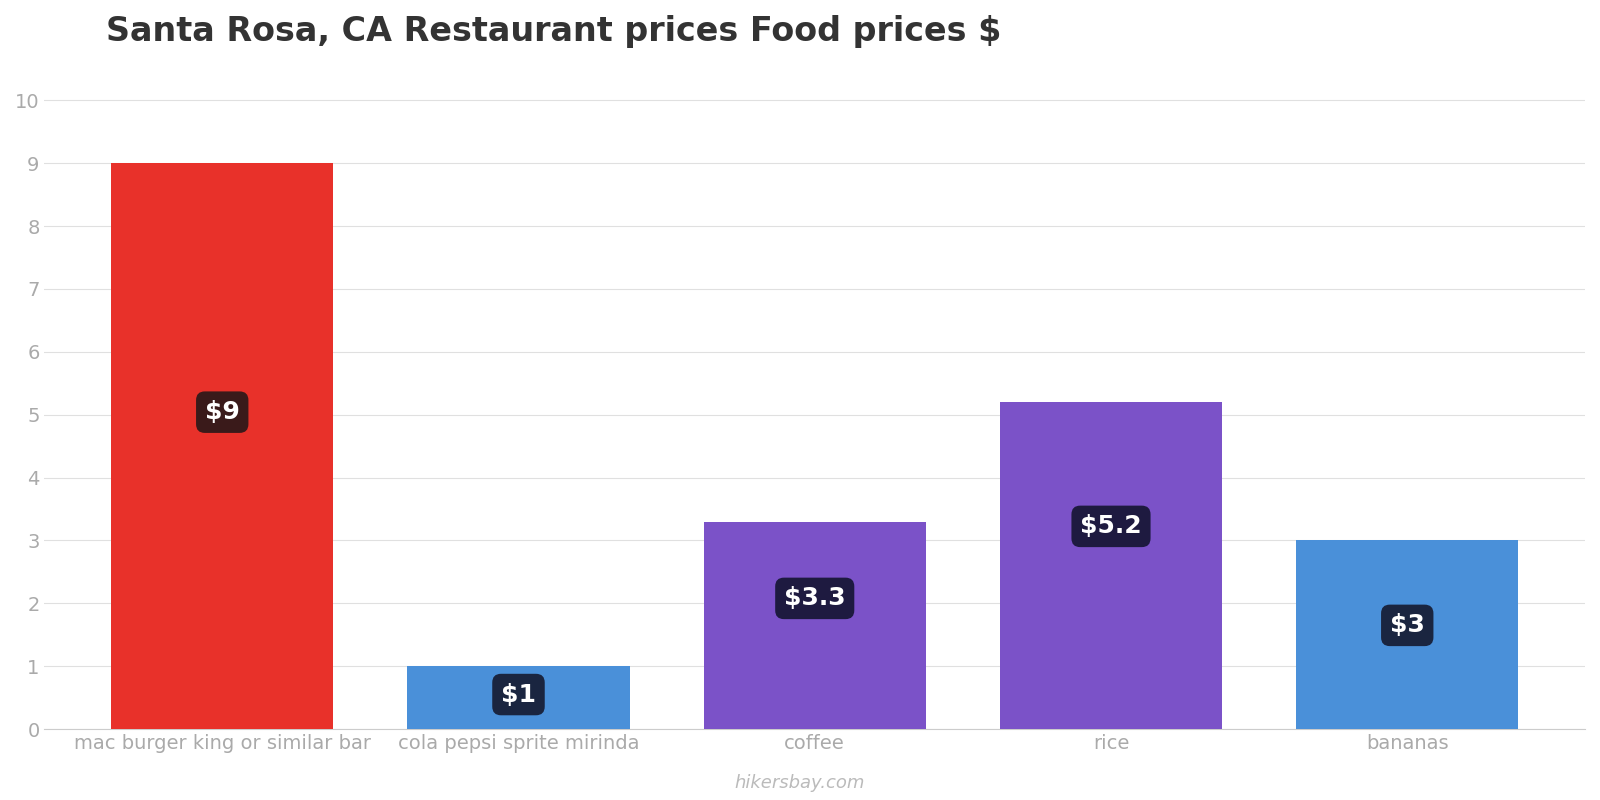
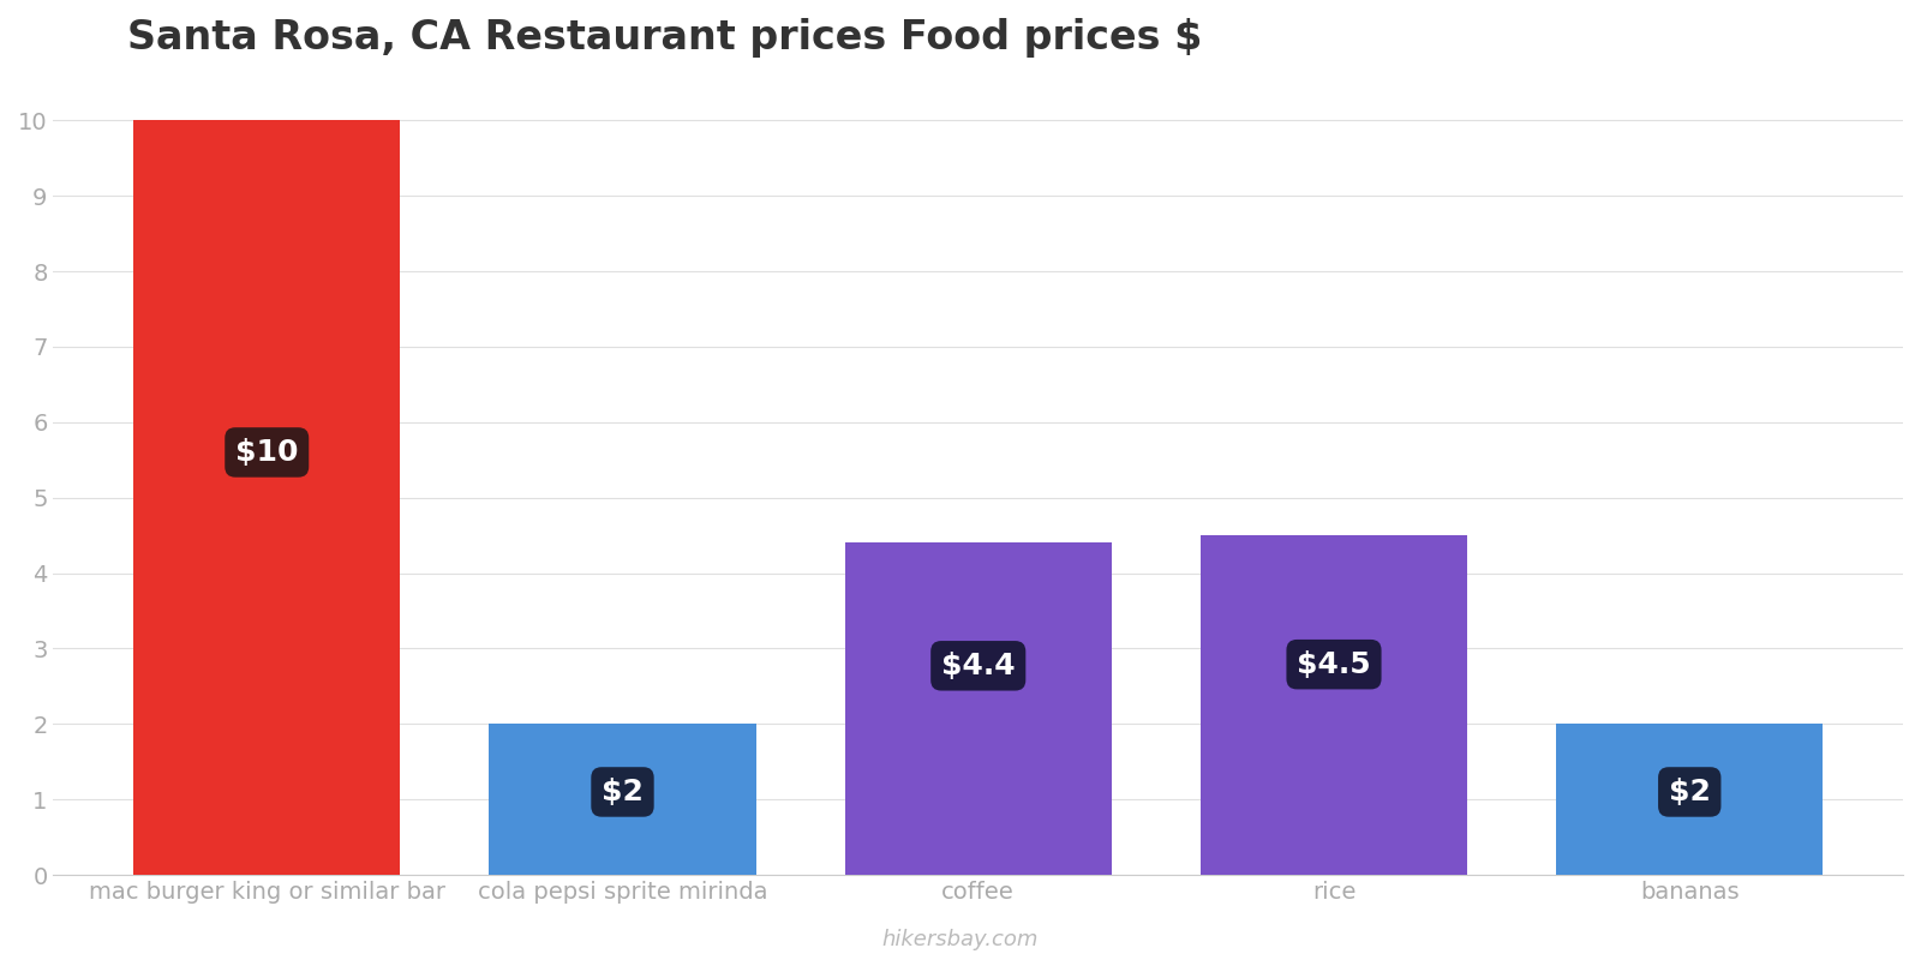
mac burger king or similar bar: $9 -> $10
cola pepsi sprite mirinda: $1 -> $2
coffee: $3.3 -> $4.4
rice: $5.2 -> $4.5
bananas: $3 -> $2
